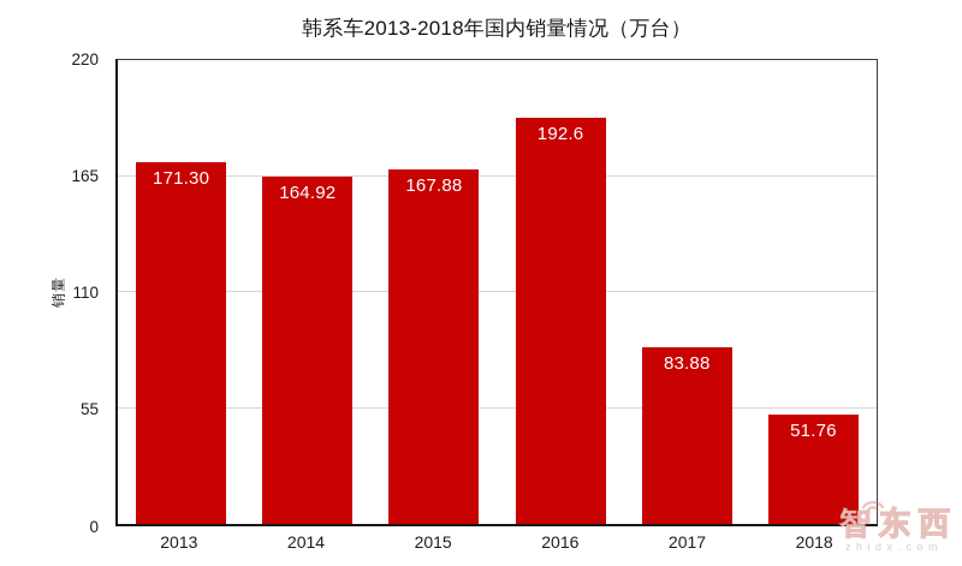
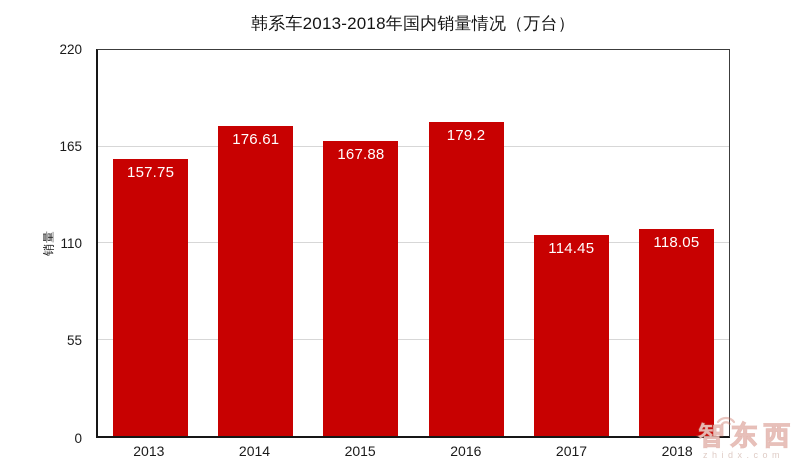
2013: 171.30 -> 157.75
2014: 164.92 -> 176.61
2016: 192.6 -> 179.2
2017: 83.88 -> 114.45
2018: 51.76 -> 118.05
